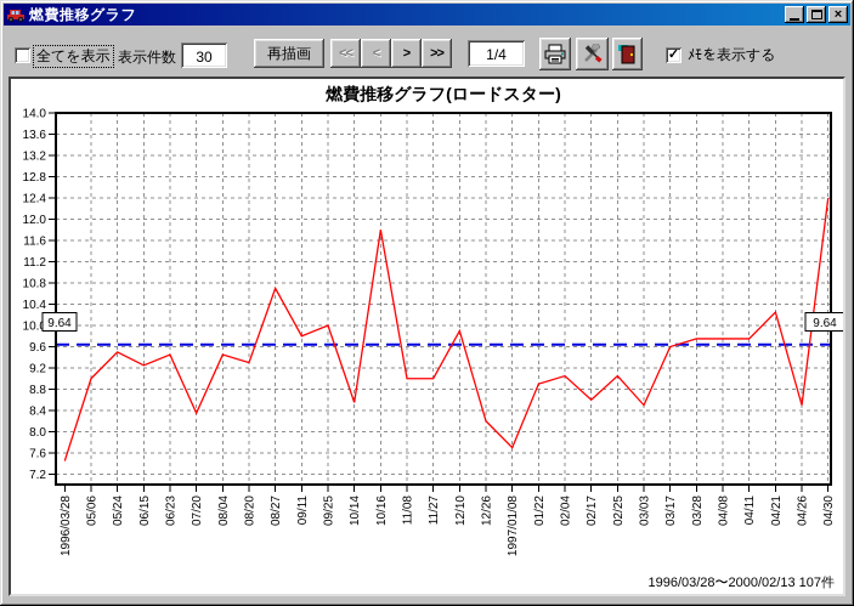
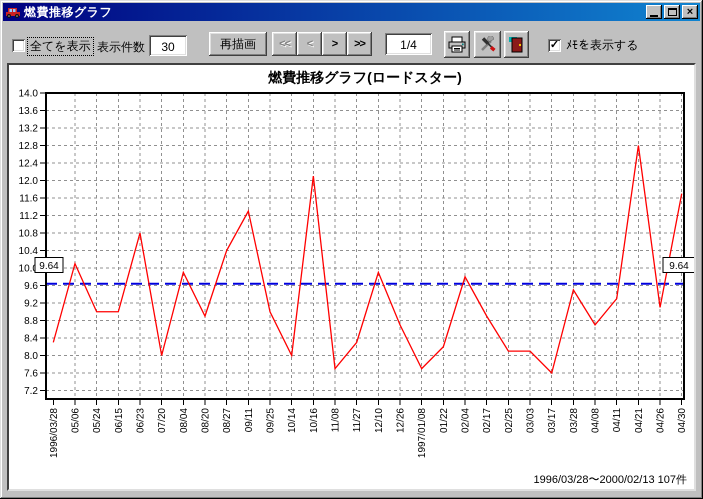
1996/03/28: 7.5 -> 8.3
05/06: 9.0 -> 10.1
05/24: 9.5 -> 9.0
06/15: 9.2 -> 9.0
06/23: 9.4 -> 10.8
07/20: 8.3 -> 8.0
08/04: 9.4 -> 9.9
08/20: 9.3 -> 8.9
08/27: 10.7 -> 10.4
09/11: 9.8 -> 11.3
09/25: 10.0 -> 9.0
10/14: 8.6 -> 8.0
10/16: 11.8 -> 12.1
11/08: 9.0 -> 7.7
11/27: 9.0 -> 8.3
12/26: 8.2 -> 8.7
01/22: 8.9 -> 8.2
02/04: 9.1 -> 9.8
02/17: 8.6 -> 8.9
02/25: 9.1 -> 8.1
03/03: 8.5 -> 8.1
03/17: 9.6 -> 7.6
03/28: 9.8 -> 9.5
04/08: 9.8 -> 8.7
04/11: 9.8 -> 9.3
04/21: 10.2 -> 12.8
04/26: 8.5 -> 9.1
04/30: 12.4 -> 11.7
